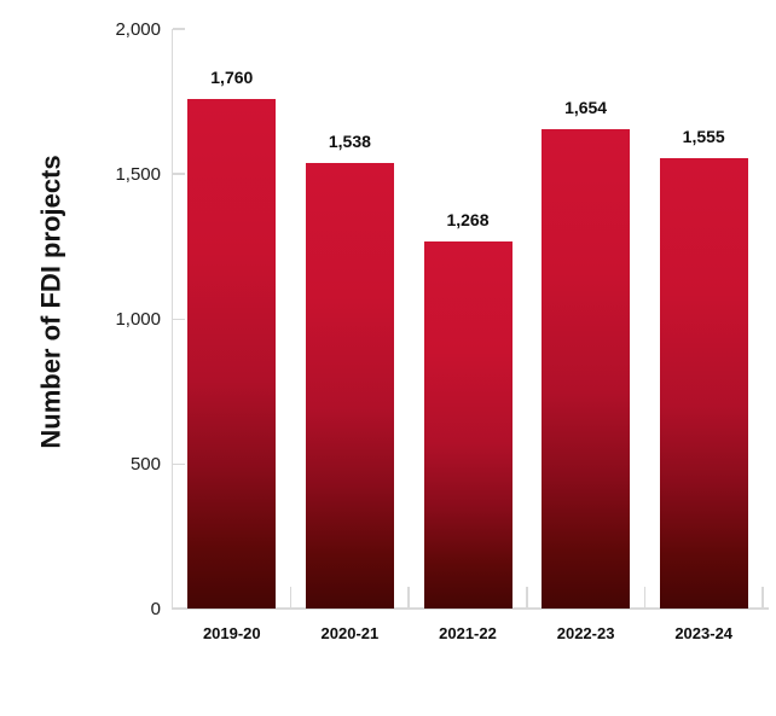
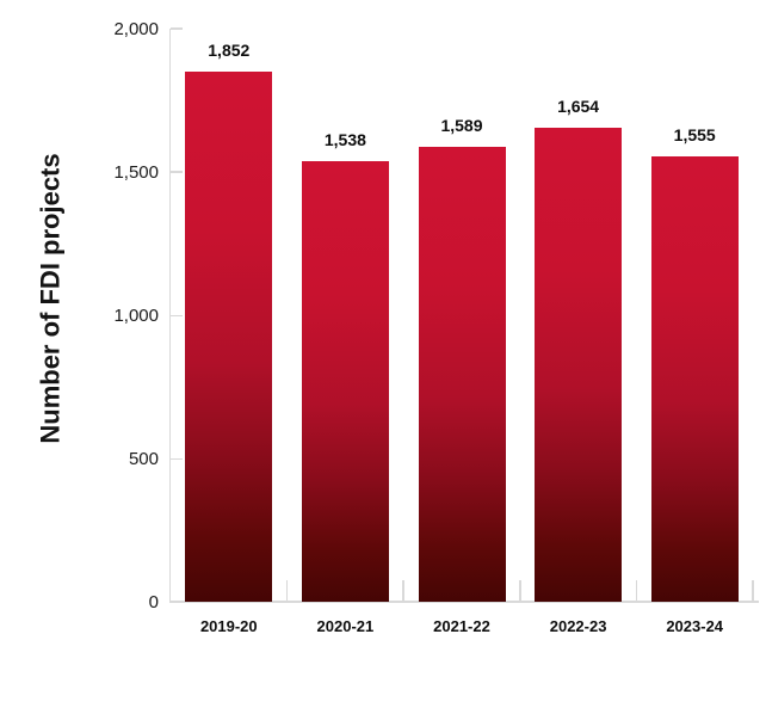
2019-20: 1,760 -> 1,852
2021-22: 1,268 -> 1,589
